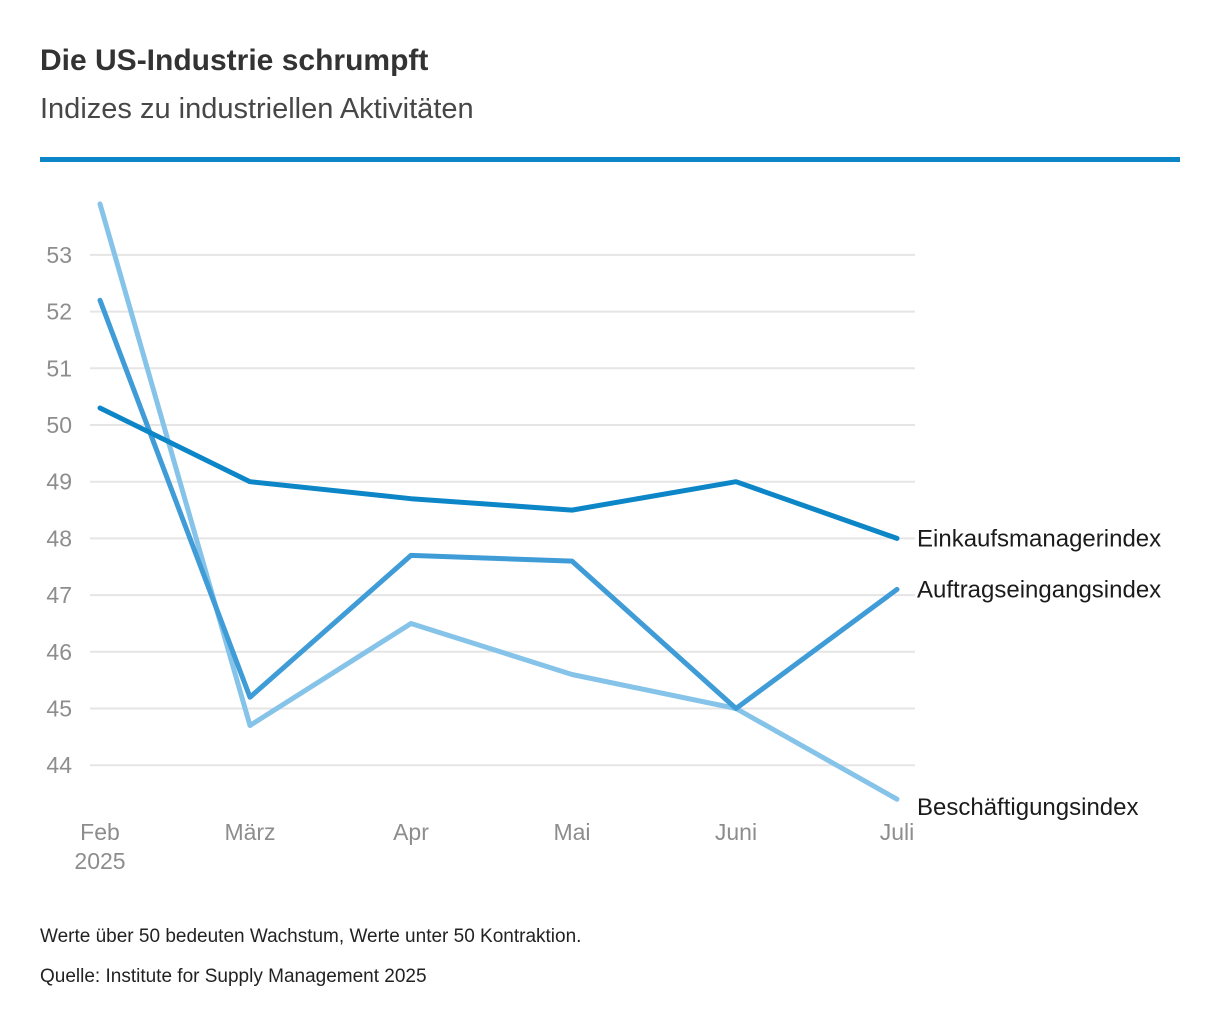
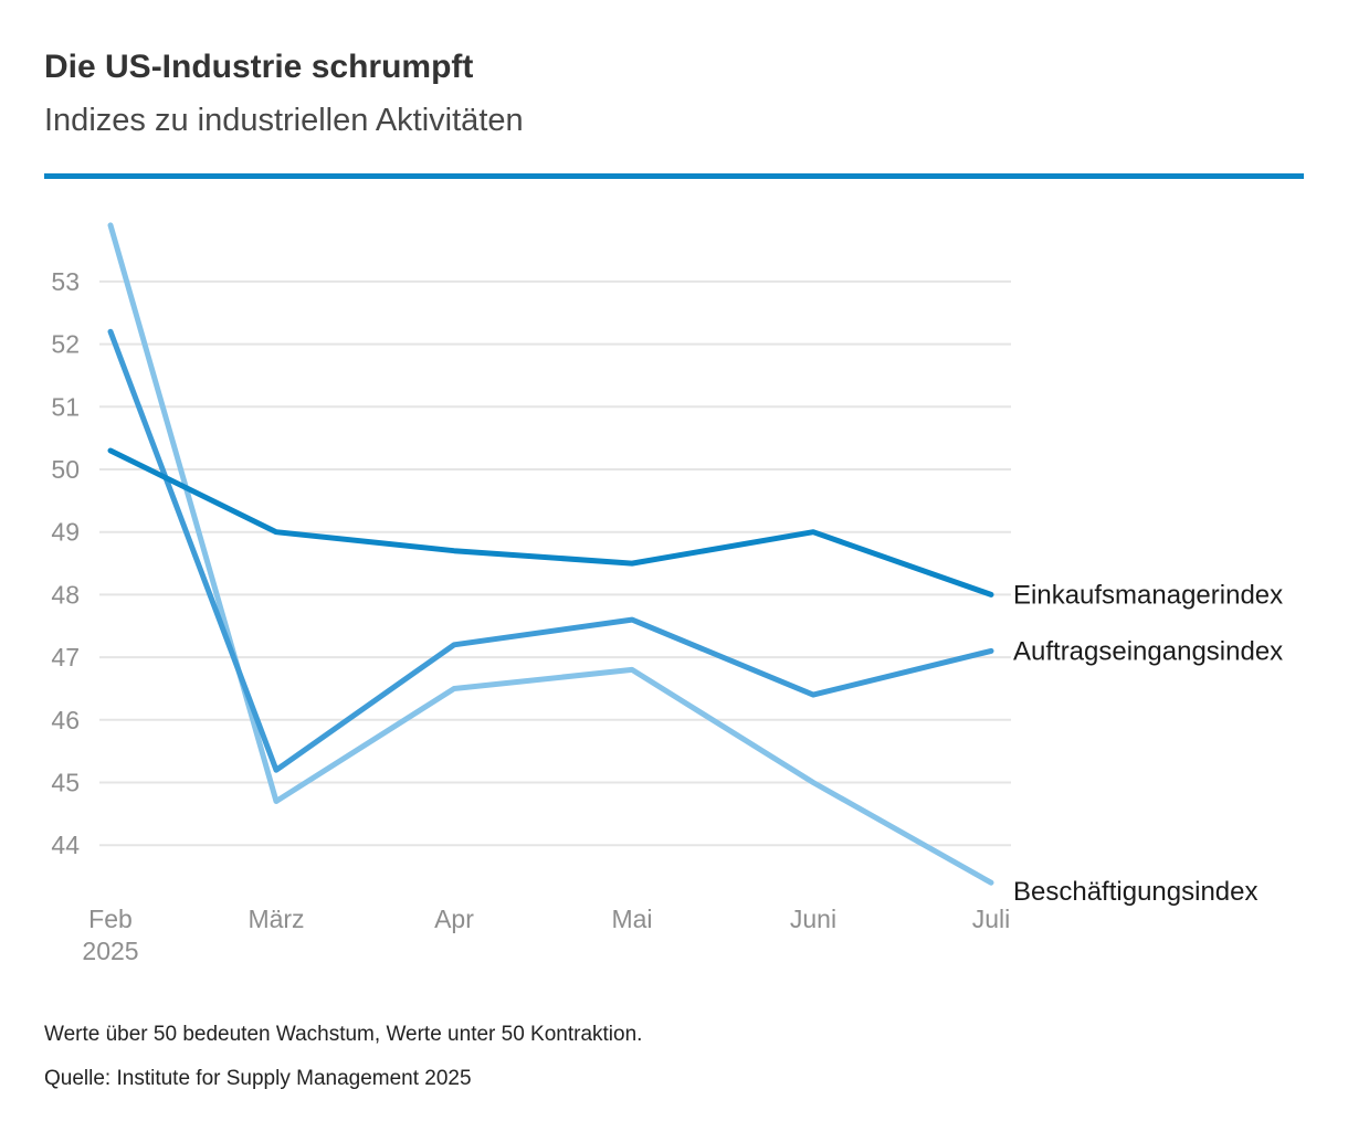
Auftragseingangsindex/Apr: 47.7 -> 47.2
Beschäftigungsindex/Mai: 45.6 -> 46.8
Auftragseingangsindex/Juni: 45.0 -> 46.4
